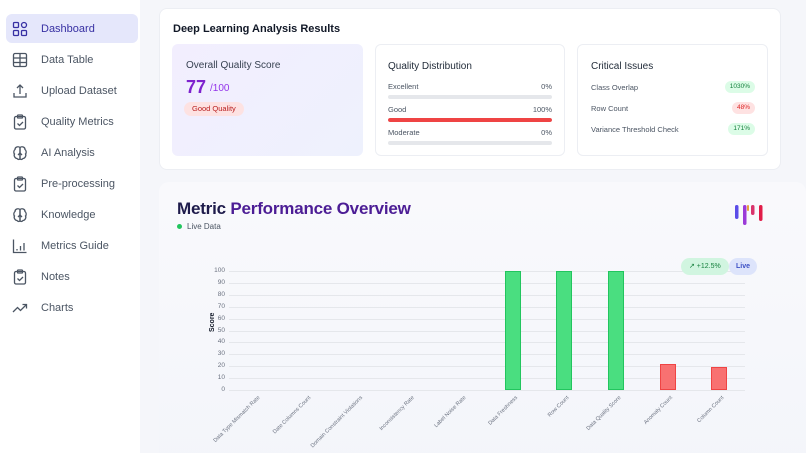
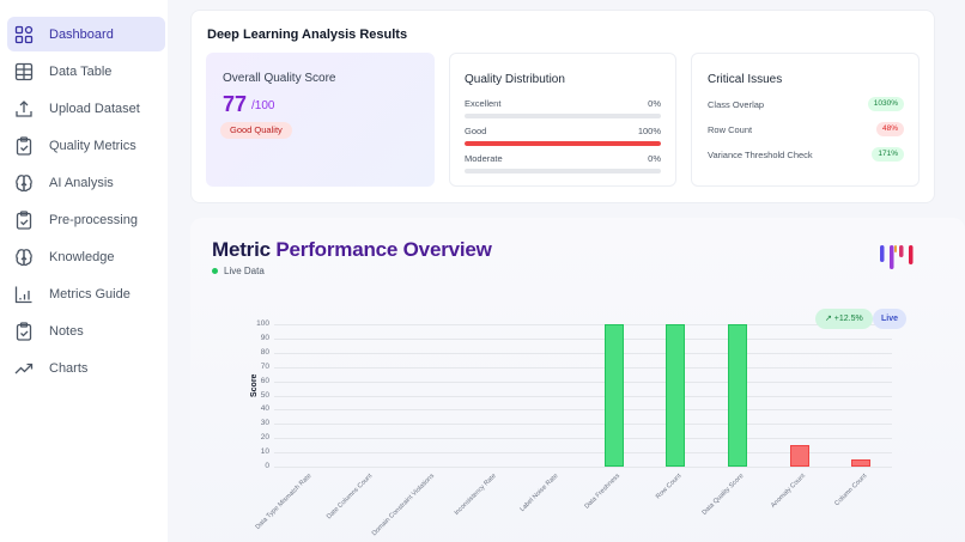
Anomaly Count: 22 -> 15
Column Count: 19 -> 5
